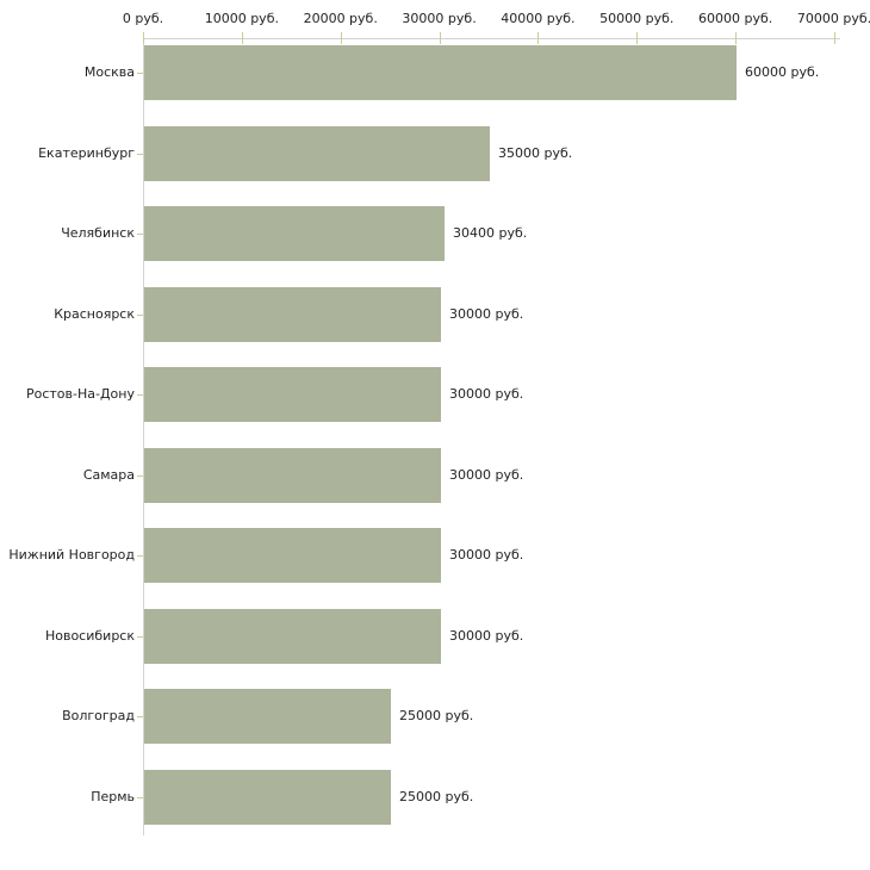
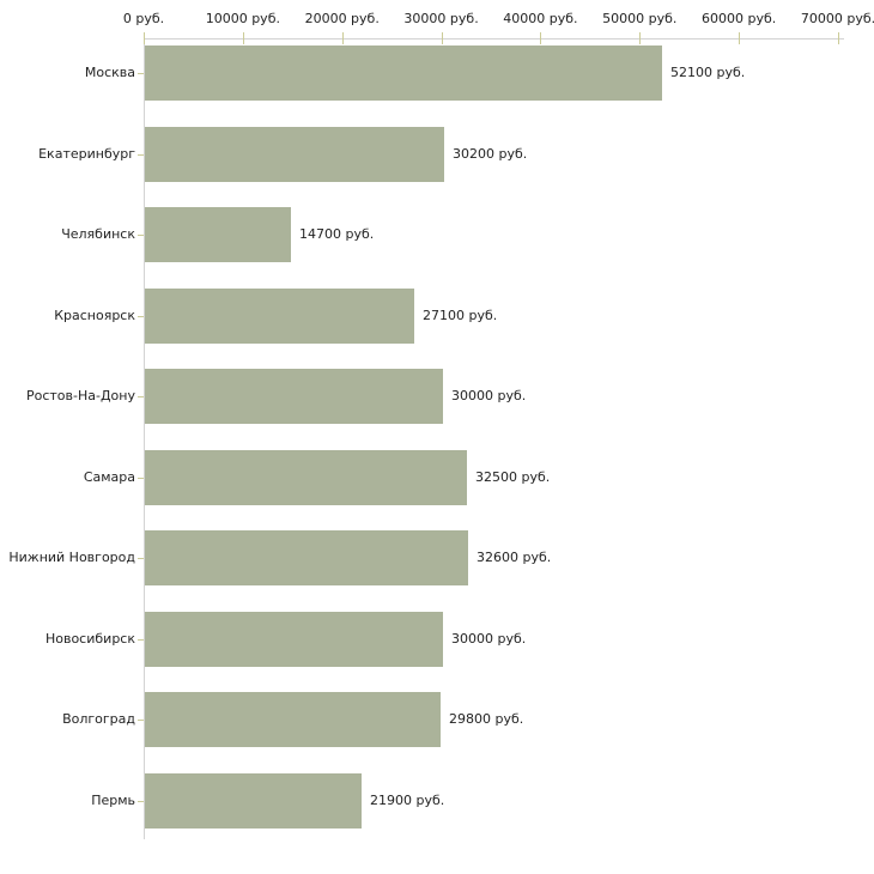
Москва: 60000 -> 52100
Екатеринбург: 35000 -> 30200
Челябинск: 30400 -> 14700
Красноярск: 30000 -> 27100
Самара: 30000 -> 32500
Нижний Новгород: 30000 -> 32600
Волгоград: 25000 -> 29800
Пермь: 25000 -> 21900
